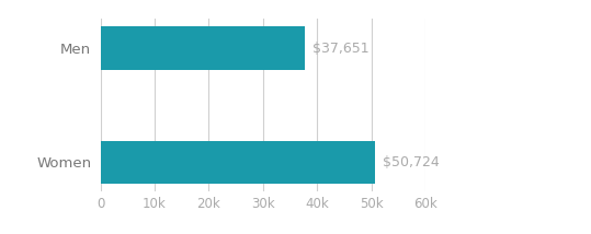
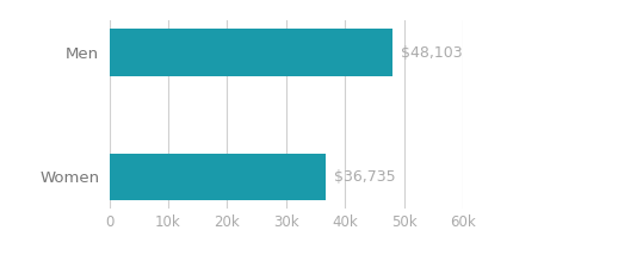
Men: $37,651 -> $48,103
Women: $50,724 -> $36,735
